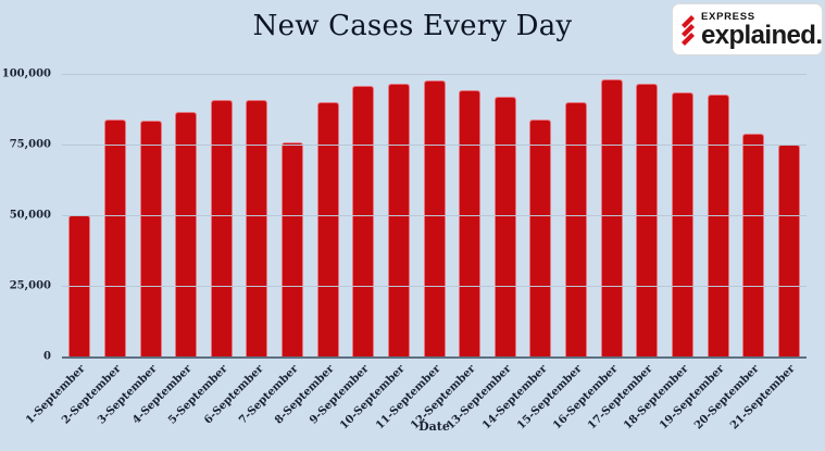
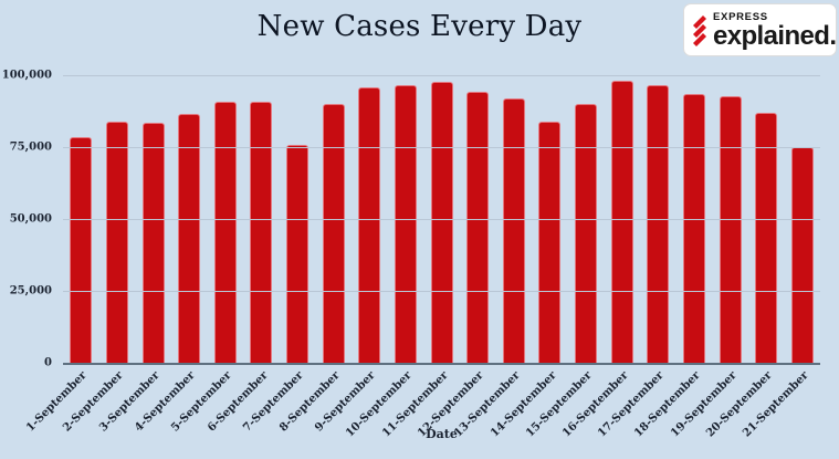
1-September: 50000 -> 78000
20-September: 79000 -> 87000
